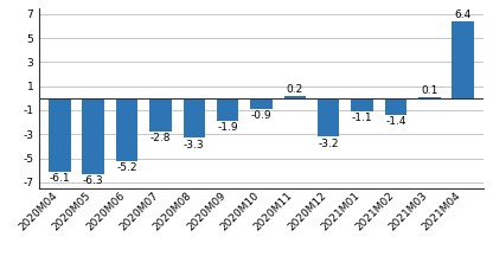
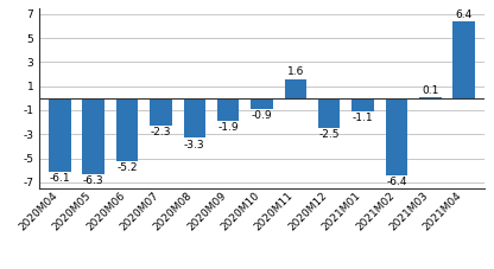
2020M07: -2.8 -> -2.3
2020M11: 0.2 -> 1.6
2020M12: -3.2 -> -2.5
2021M02: -1.4 -> -6.4
